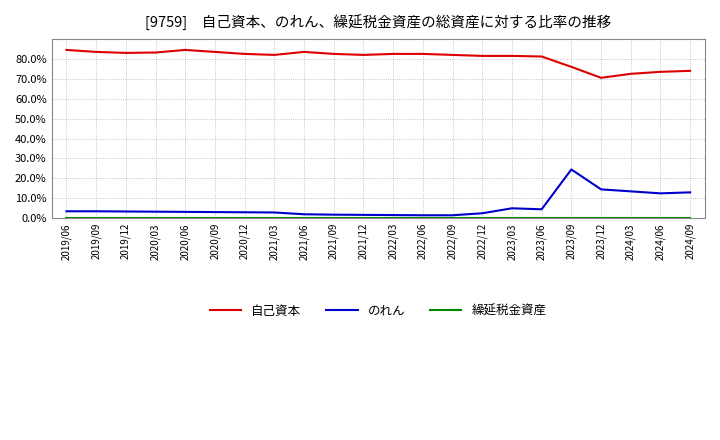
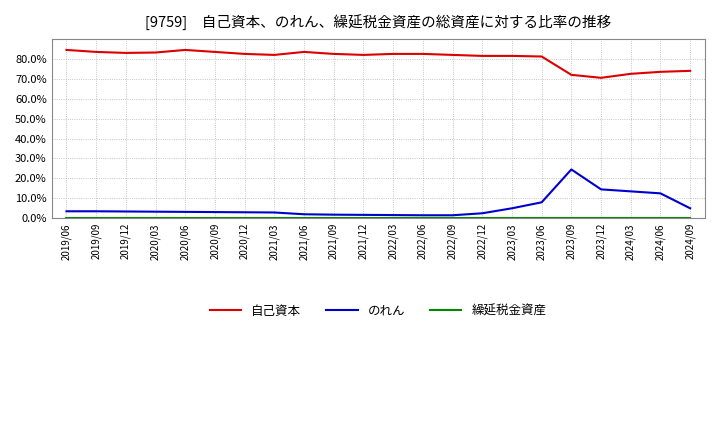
のれん/2023/06: 4% -> 8%
自己資本/2023/09: 76% -> 72%
のれん/2024/09: 13% -> 5%
